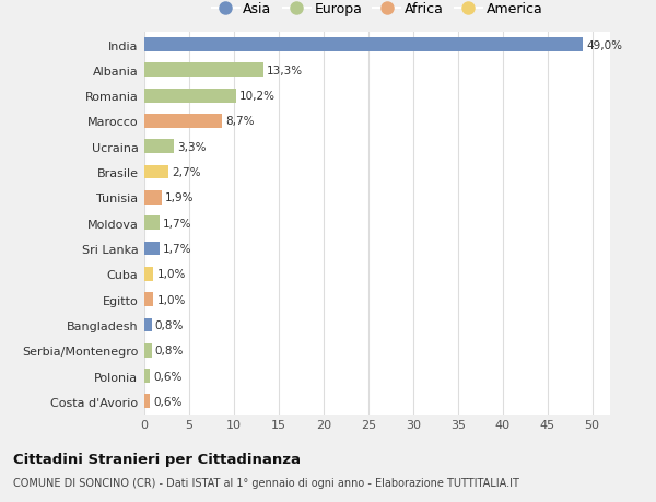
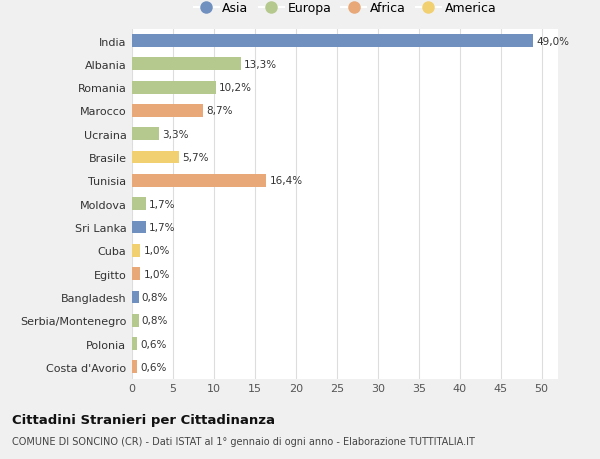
Brasile: 2,7% -> 5,7%
Tunisia: 1,9% -> 16,4%
